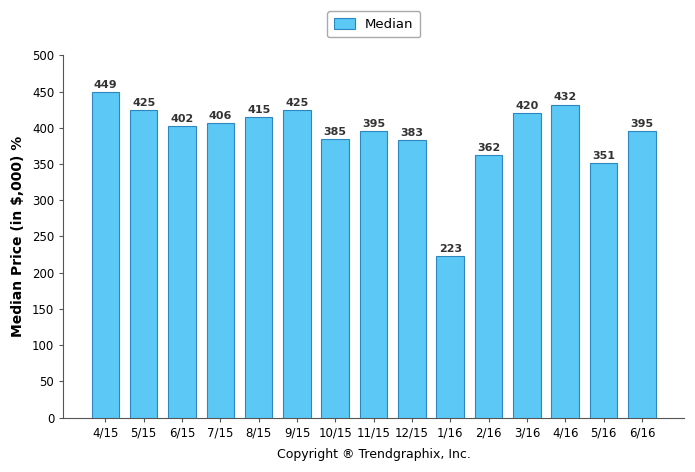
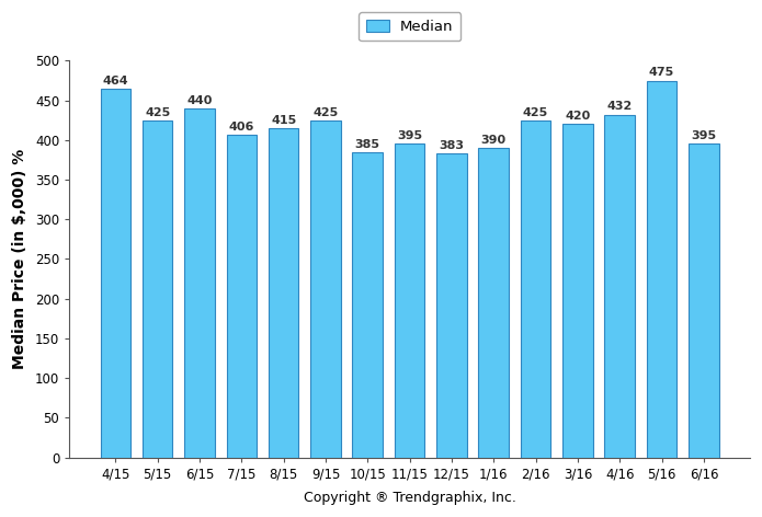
4/15: 449 -> 464
6/15: 402 -> 440
1/16: 223 -> 390
2/16: 362 -> 425
5/16: 351 -> 475
